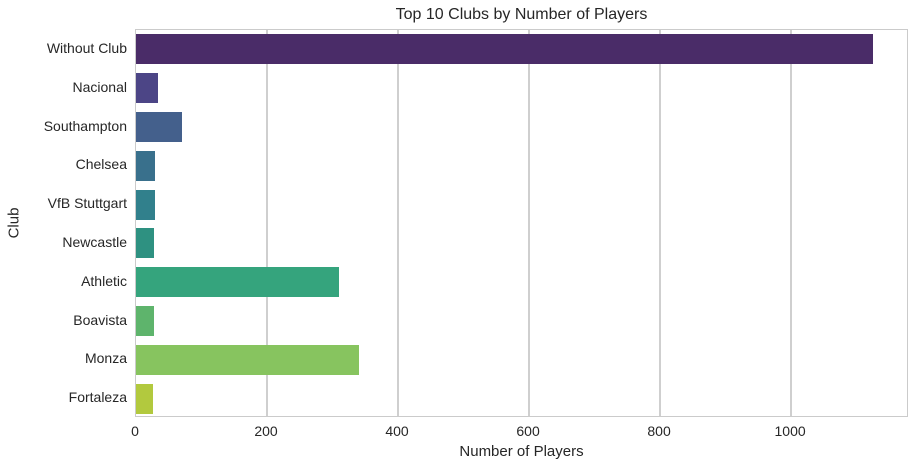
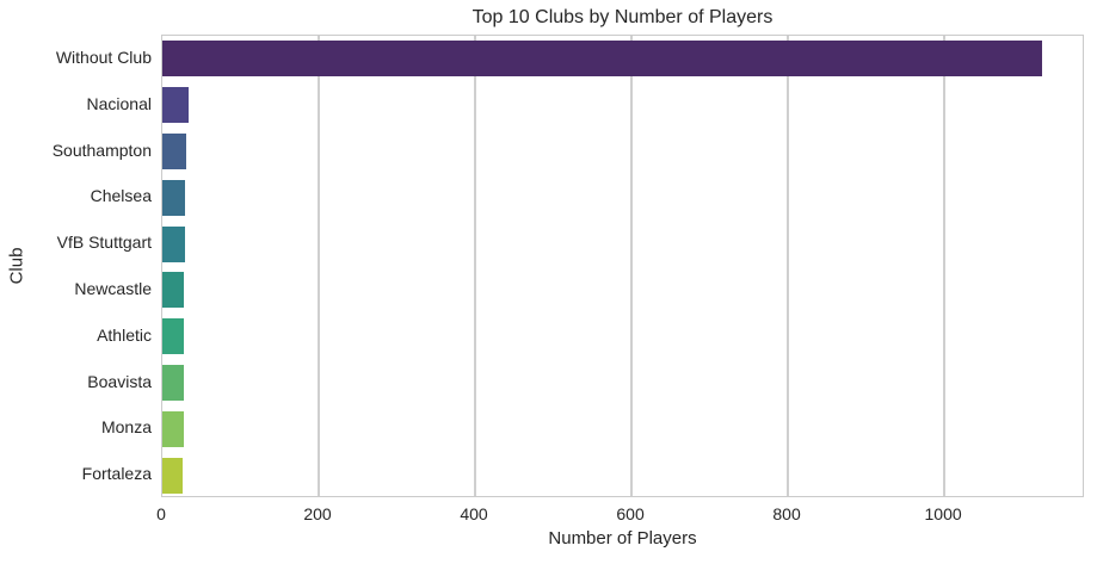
Southampton: 70 -> 30
Athletic: 310 -> 30
Monza: 340 -> 30
